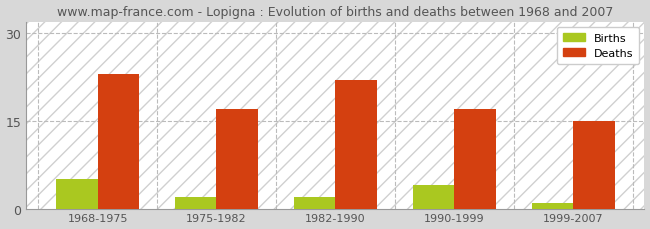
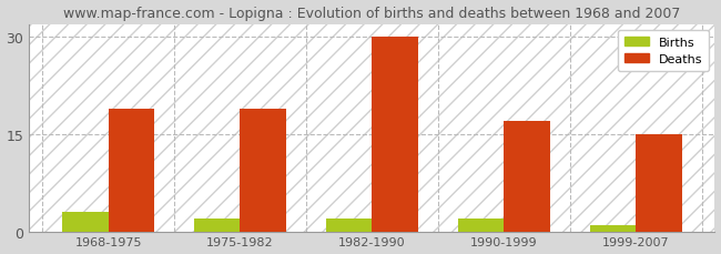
Births/1968-1975: 5 -> 3
Deaths/1968-1975: 23 -> 19
Deaths/1975-1982: 17 -> 19
Deaths/1982-1990: 22 -> 30
Births/1990-1999: 4 -> 2
